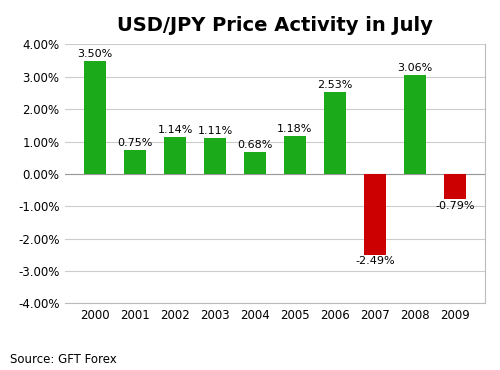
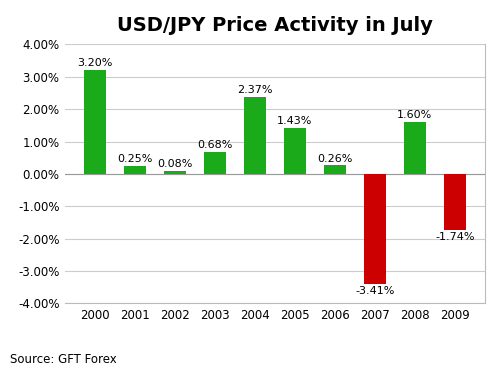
2000: 3.50% -> 3.20%
2001: 0.75% -> 0.25%
2002: 1.14% -> 0.08%
2003: 1.11% -> 0.68%
2004: 0.68% -> 2.37%
2005: 1.18% -> 1.43%
2006: 2.53% -> 0.26%
2007: -2.49% -> -3.41%
2008: 3.06% -> 1.60%
2009: -0.79% -> -1.74%
